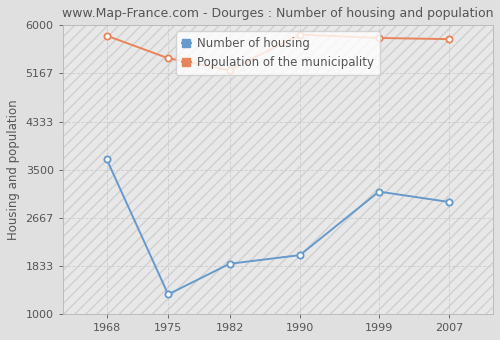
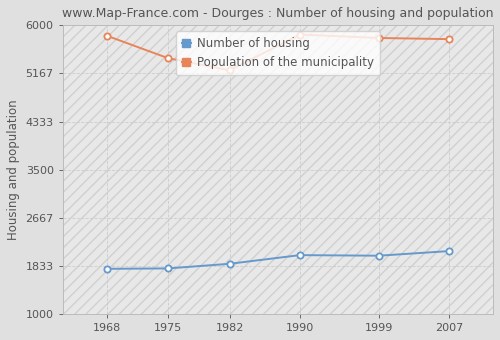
Number of housing/1968: 3680 -> 1780
Number of housing/1975: 1340 -> 1790
Number of housing/1999: 3120 -> 2010
Number of housing/2007: 2940 -> 2090
